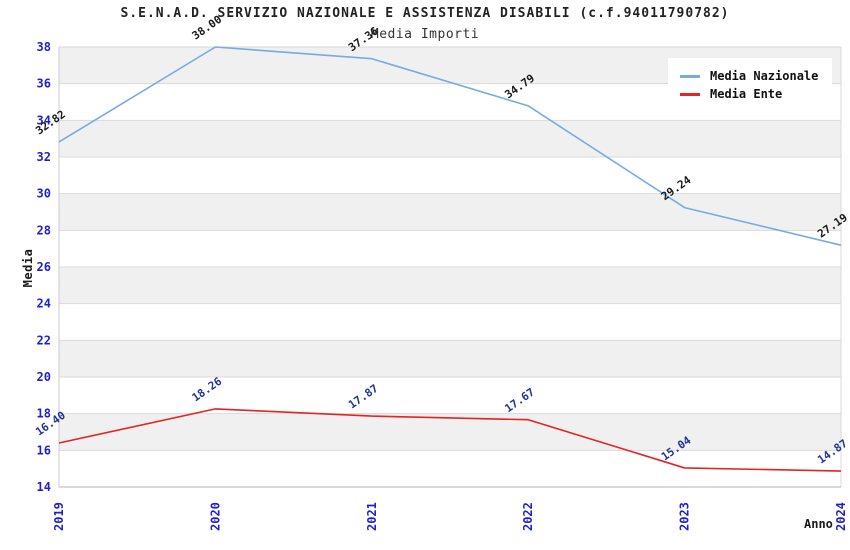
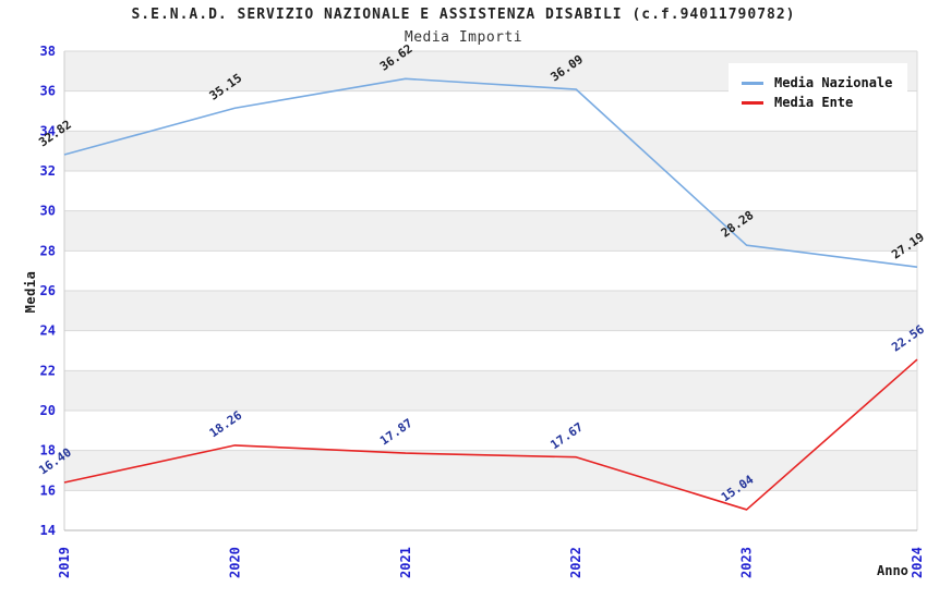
Media Nazionale/2020: 38.00 -> 35.15
Media Nazionale/2021: 37.36 -> 36.62
Media Nazionale/2022: 34.79 -> 36.09
Media Nazionale/2023: 29.24 -> 28.28
Media Ente/2024: 14.87 -> 22.56
